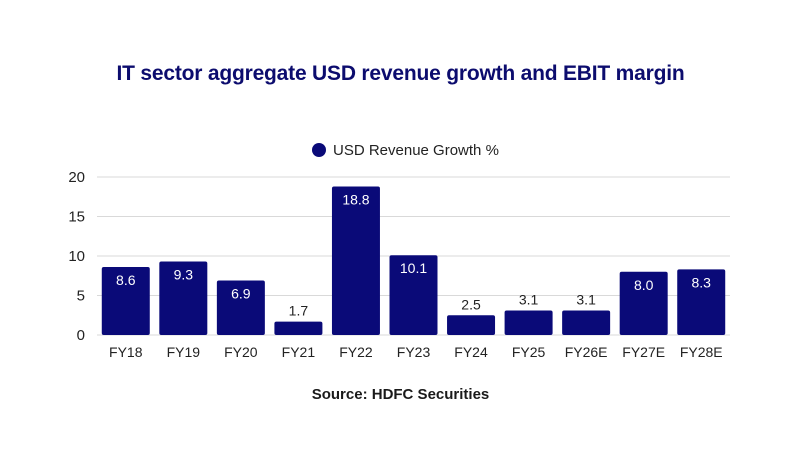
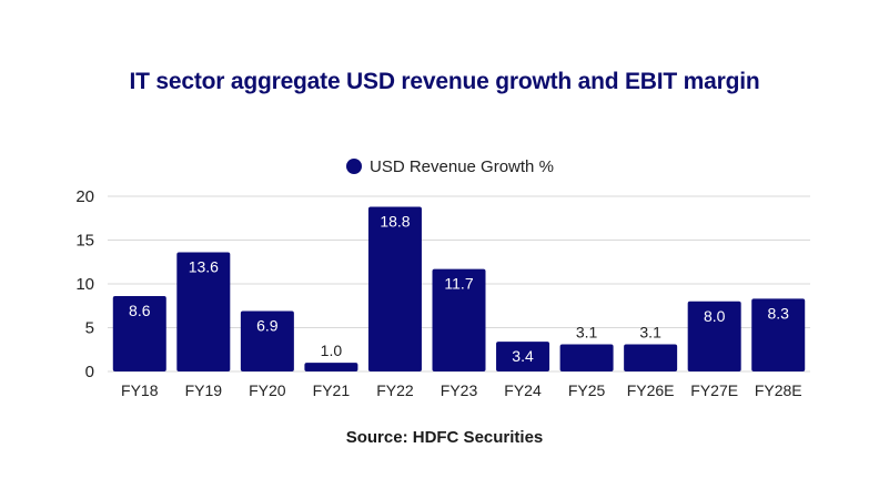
FY19: 9.3 -> 13.6
FY21: 1.7 -> 1.0
FY23: 10.1 -> 11.7
FY24: 2.5 -> 3.4
